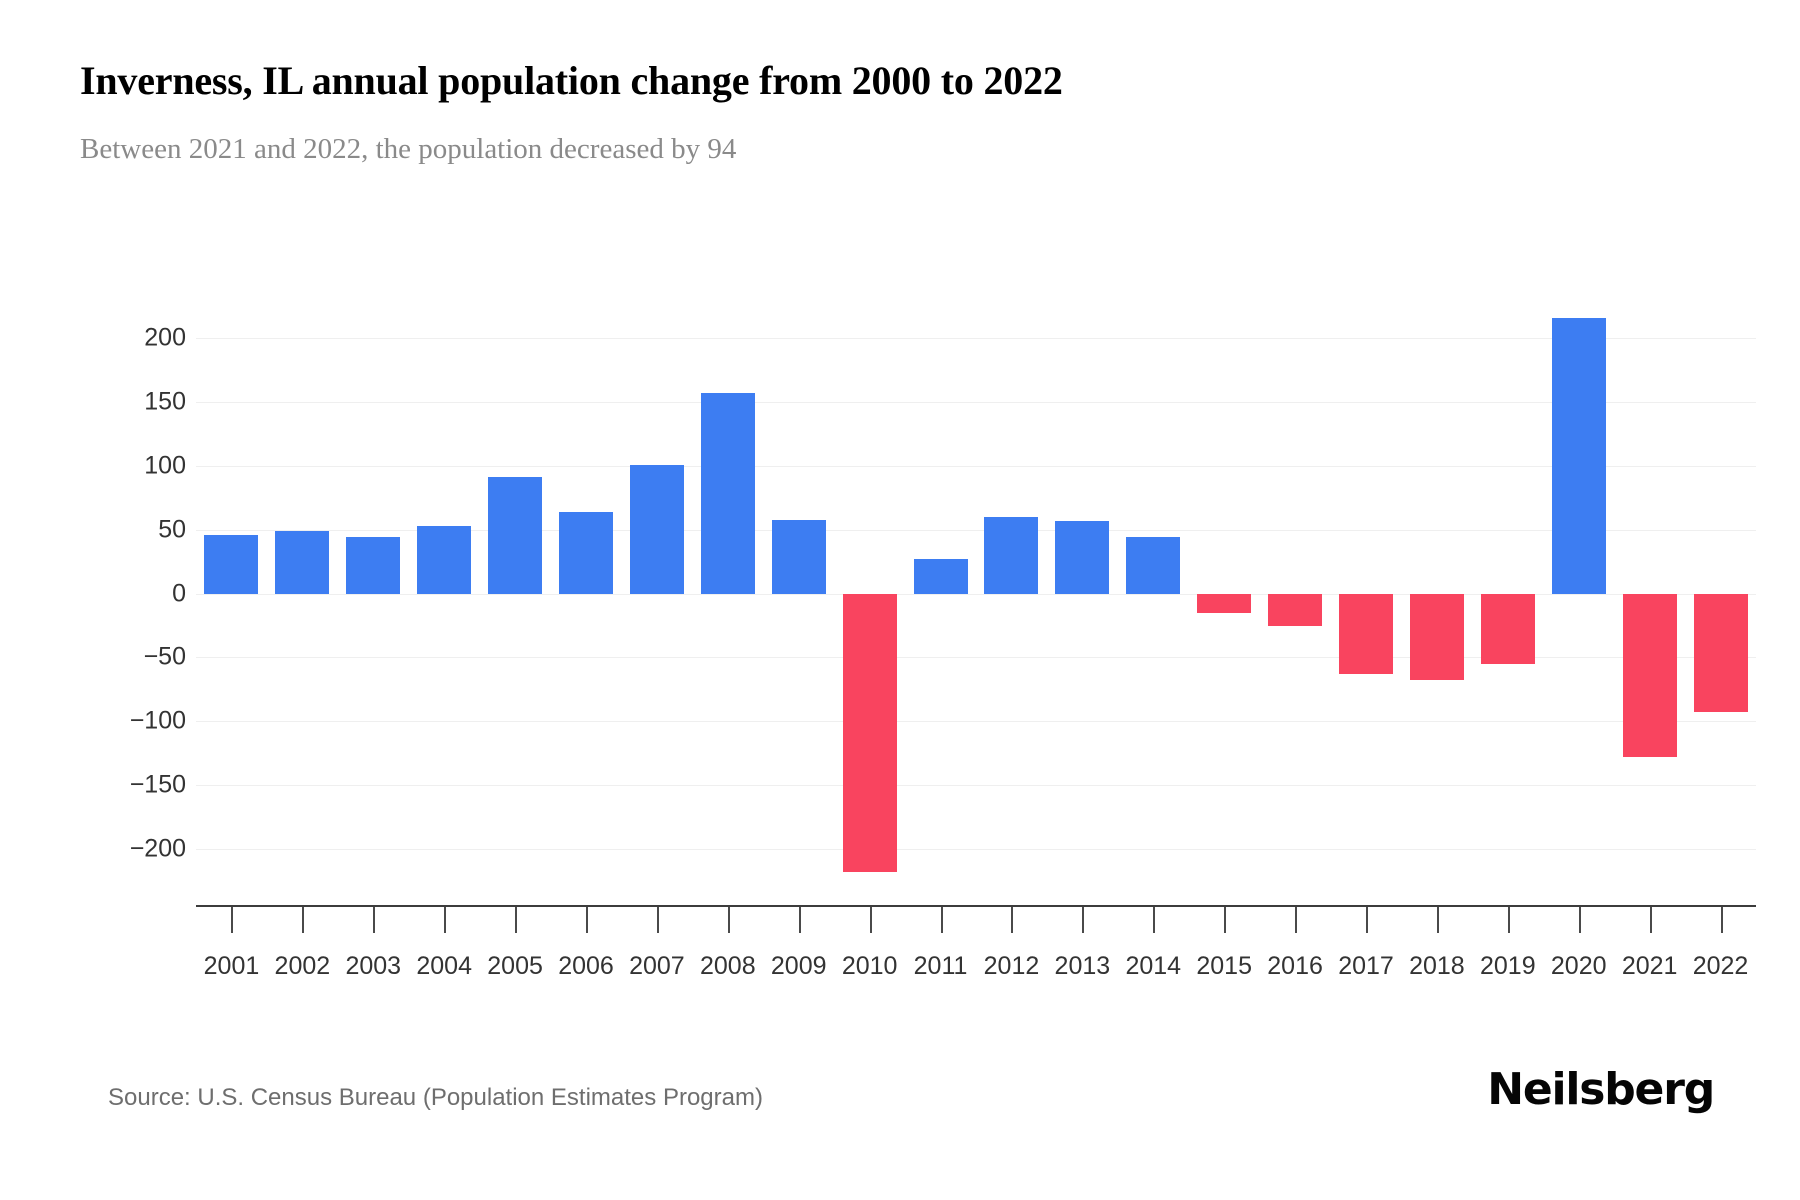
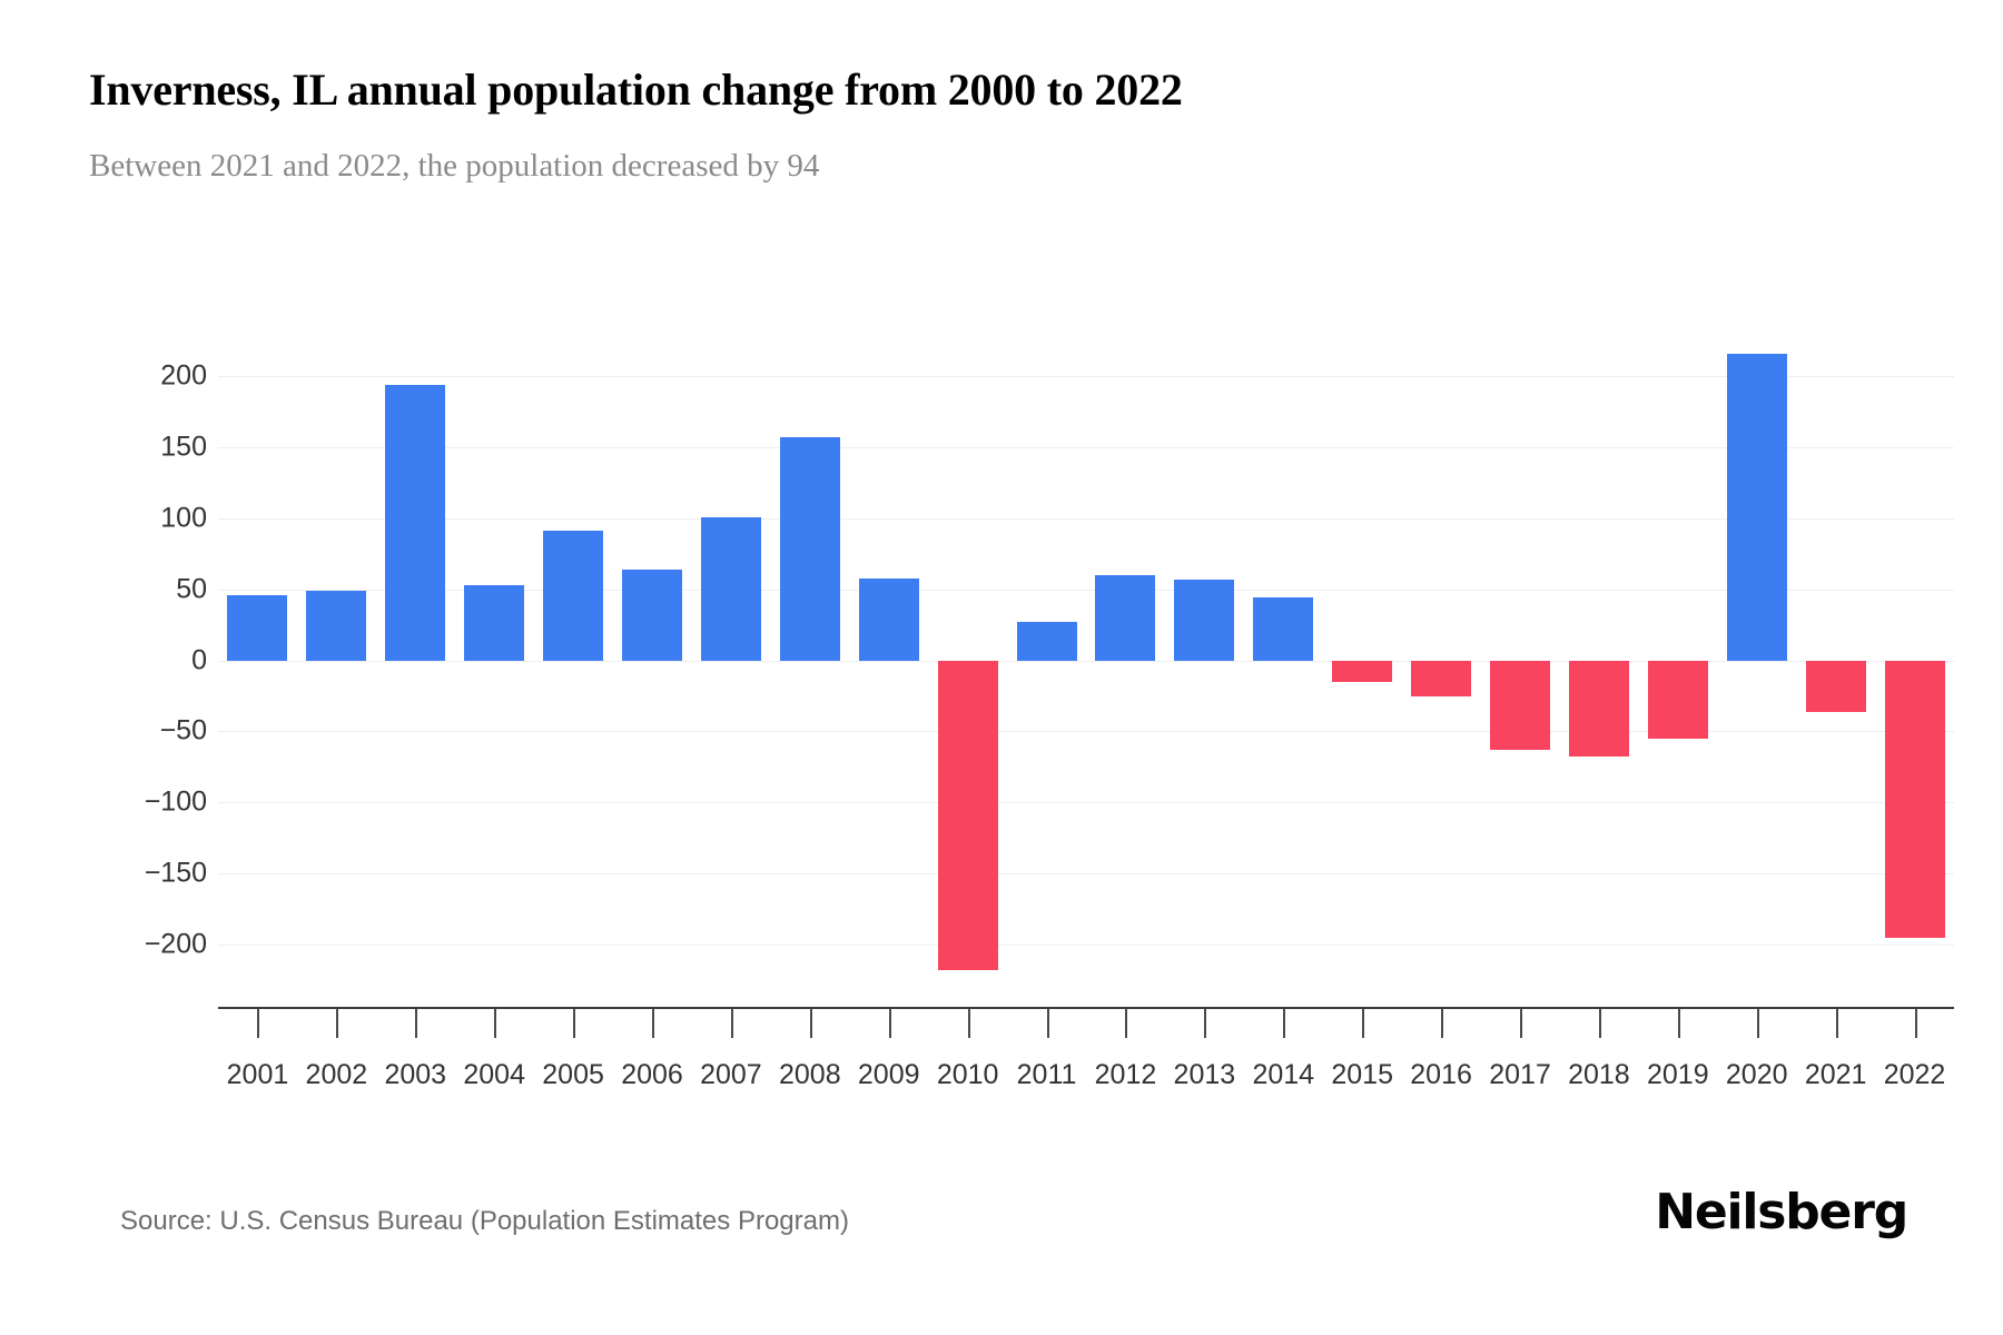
2003: 44 -> 194
2021: -128 -> -36
2022: -93 -> -195
